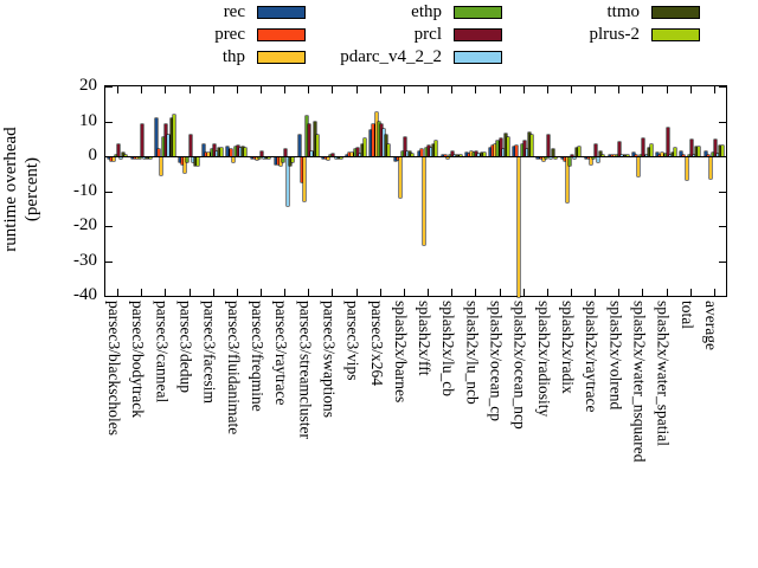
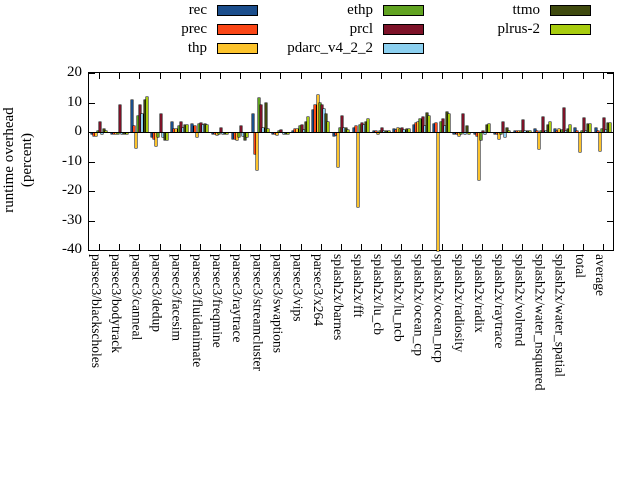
pdarc_v4_2_2/parsec3/raytrace: -14 -> -1
plrus-2/parsec3/streamcluster: 6 -> 1
thp/splash2x/radix: -13 -> -16
